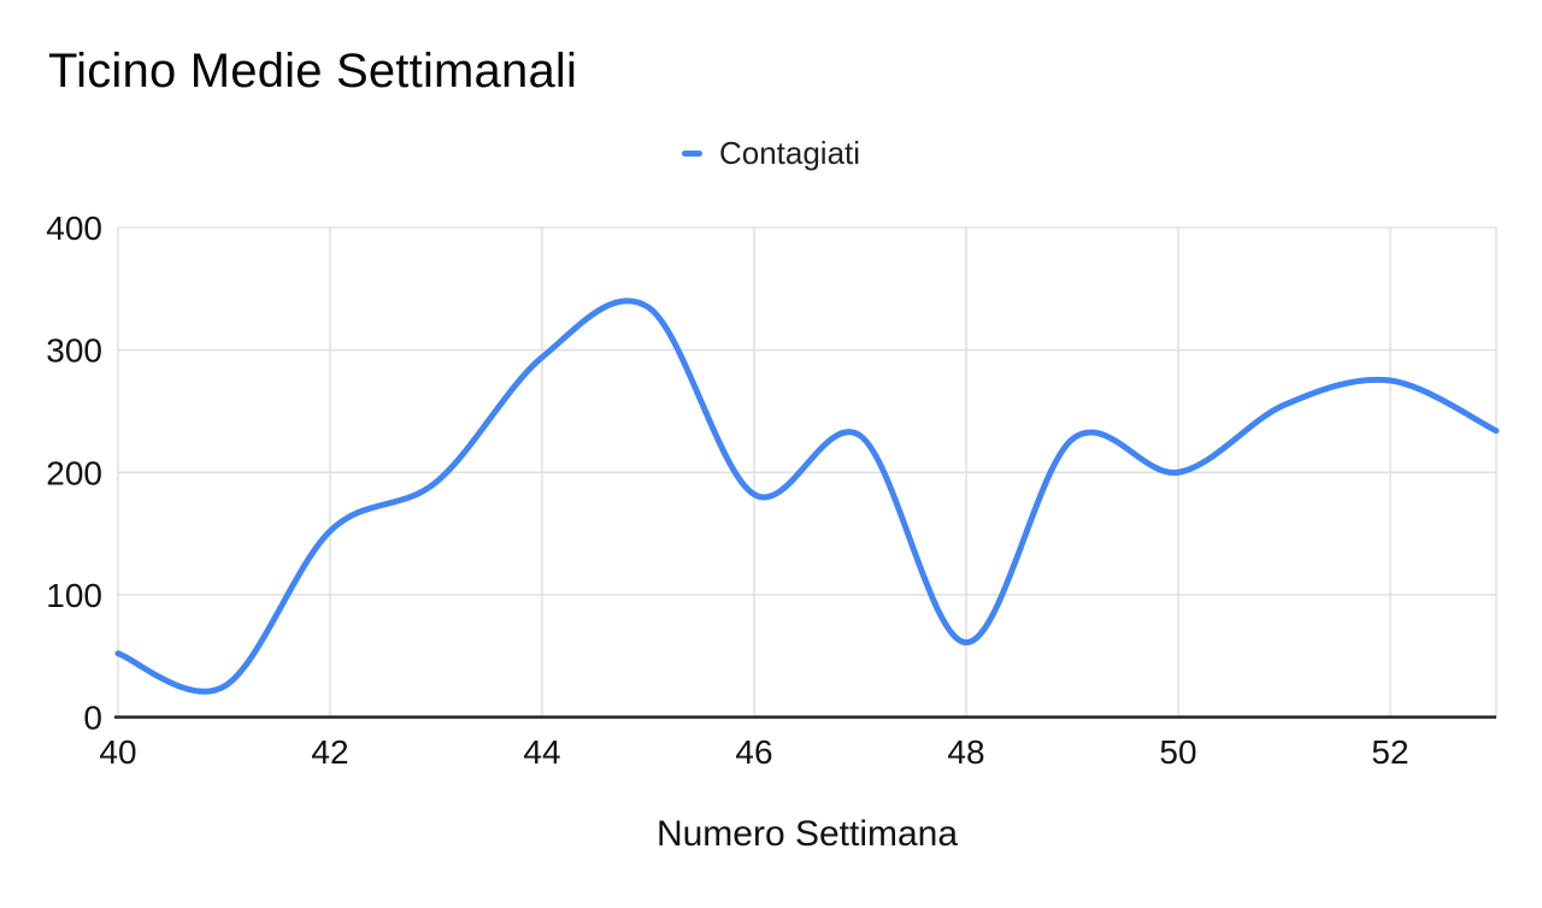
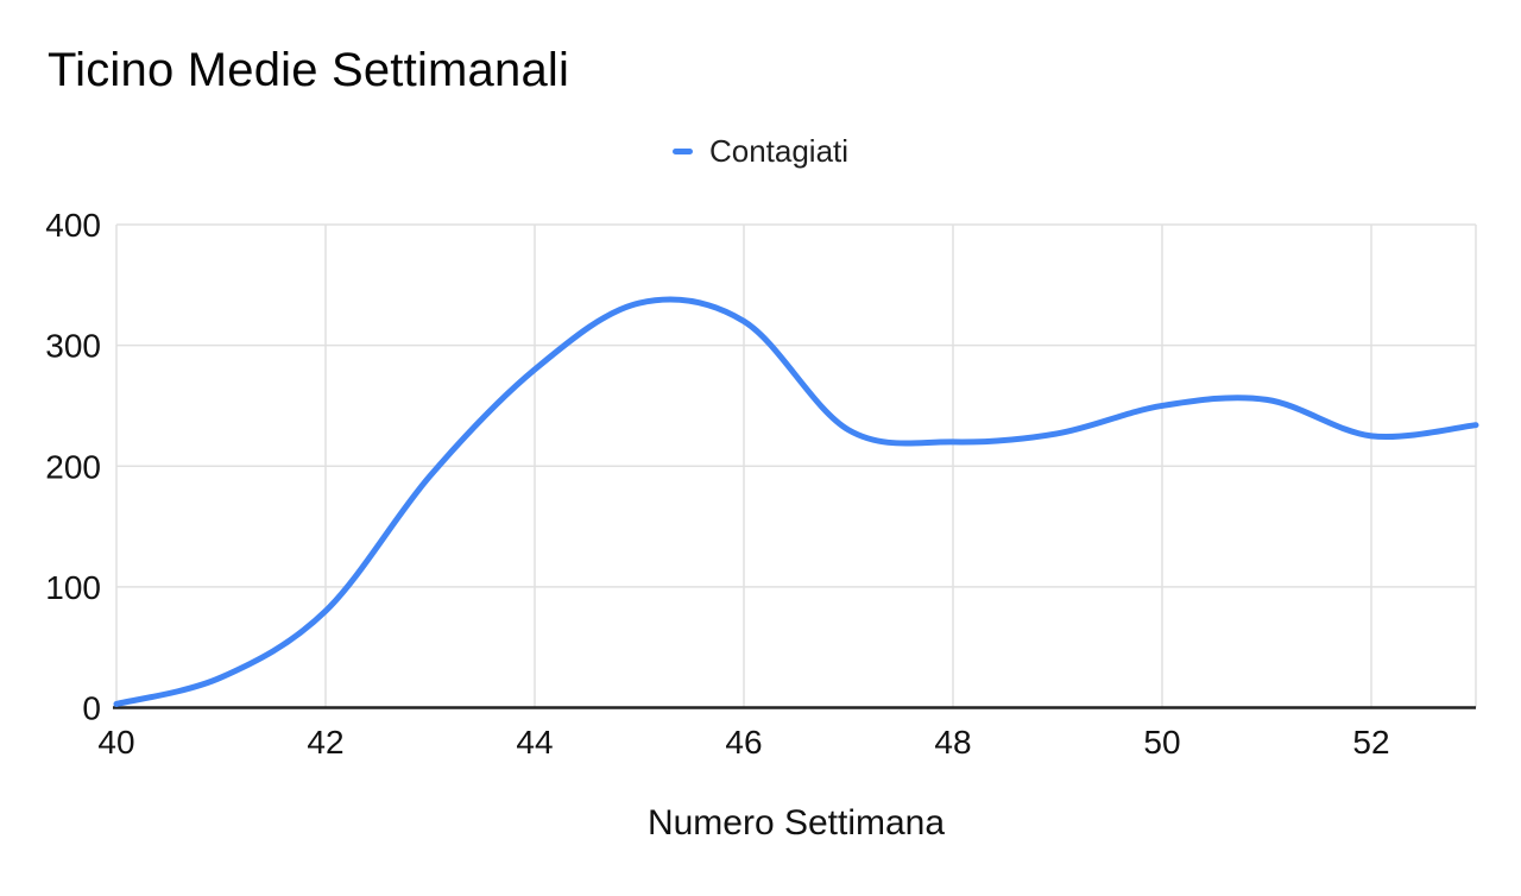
40: 52 -> 3
42: 152 -> 80
44: 294 -> 280
46: 182 -> 320
48: 61 -> 220
50: 200 -> 250
52: 275 -> 225
